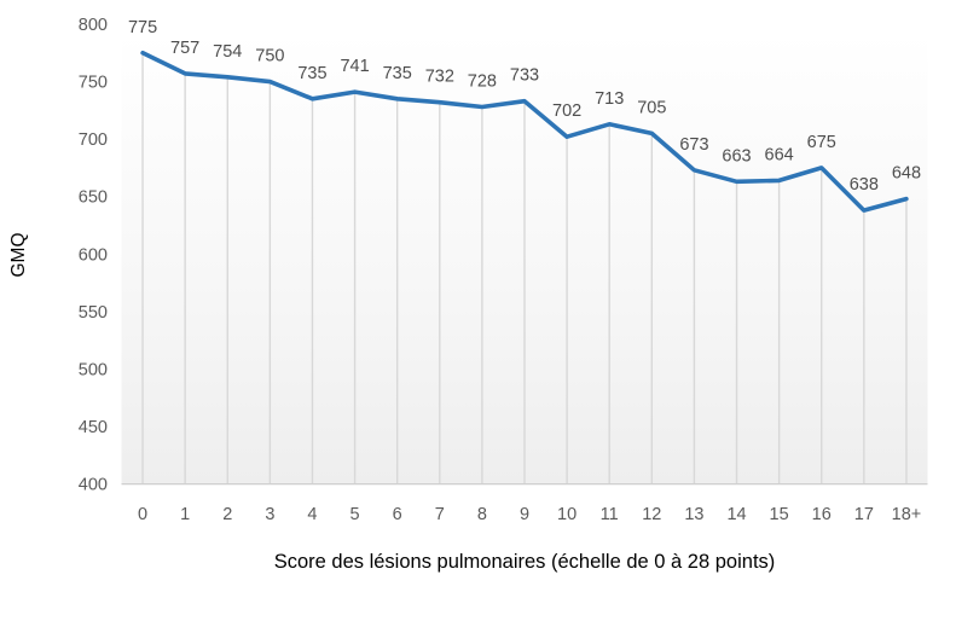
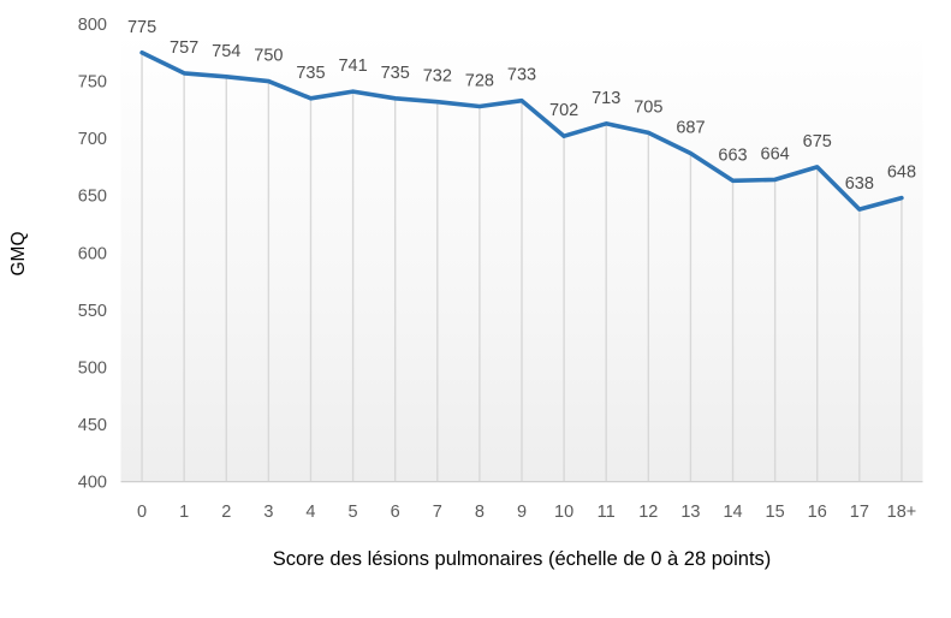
13: 673 -> 687
